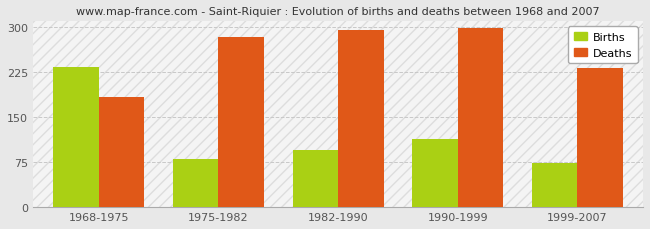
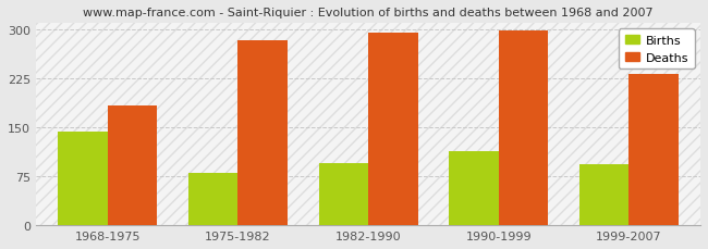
Births/1968-1975: 234 -> 143
Births/1999-2007: 74 -> 93
